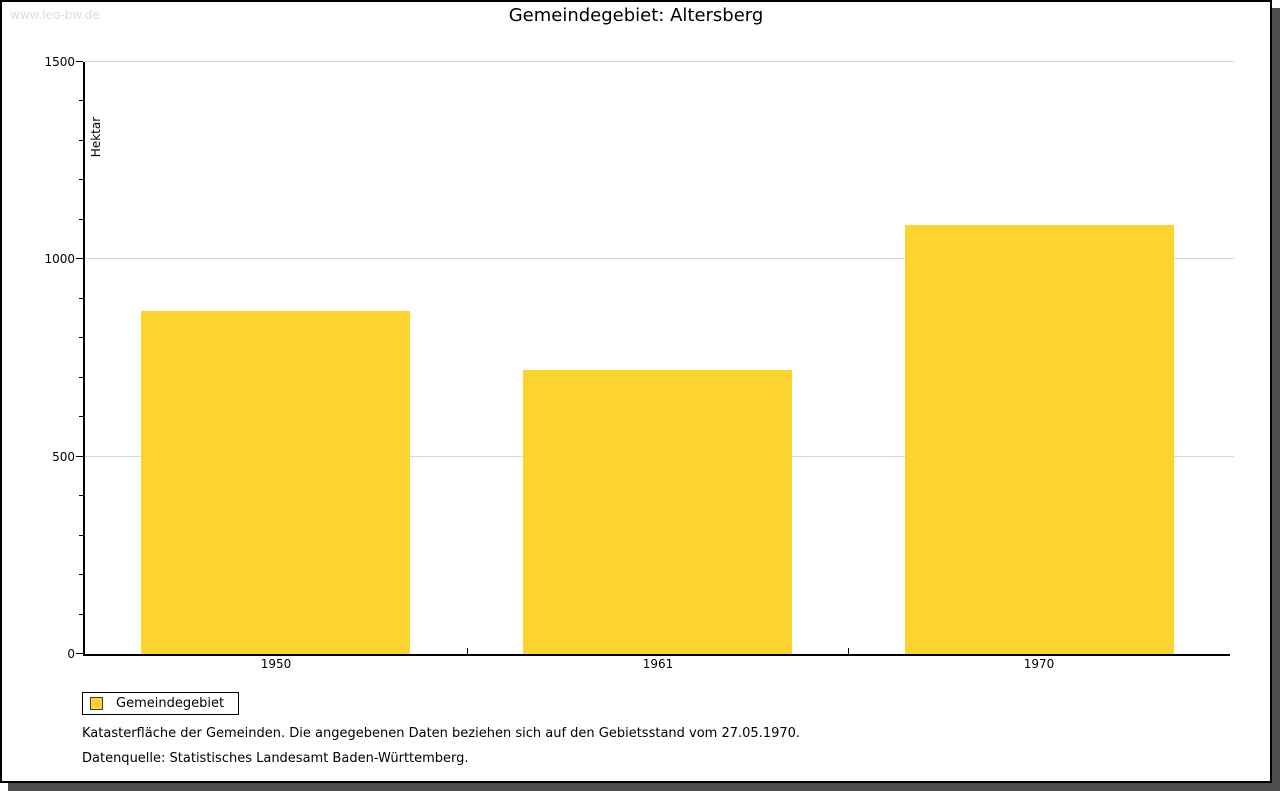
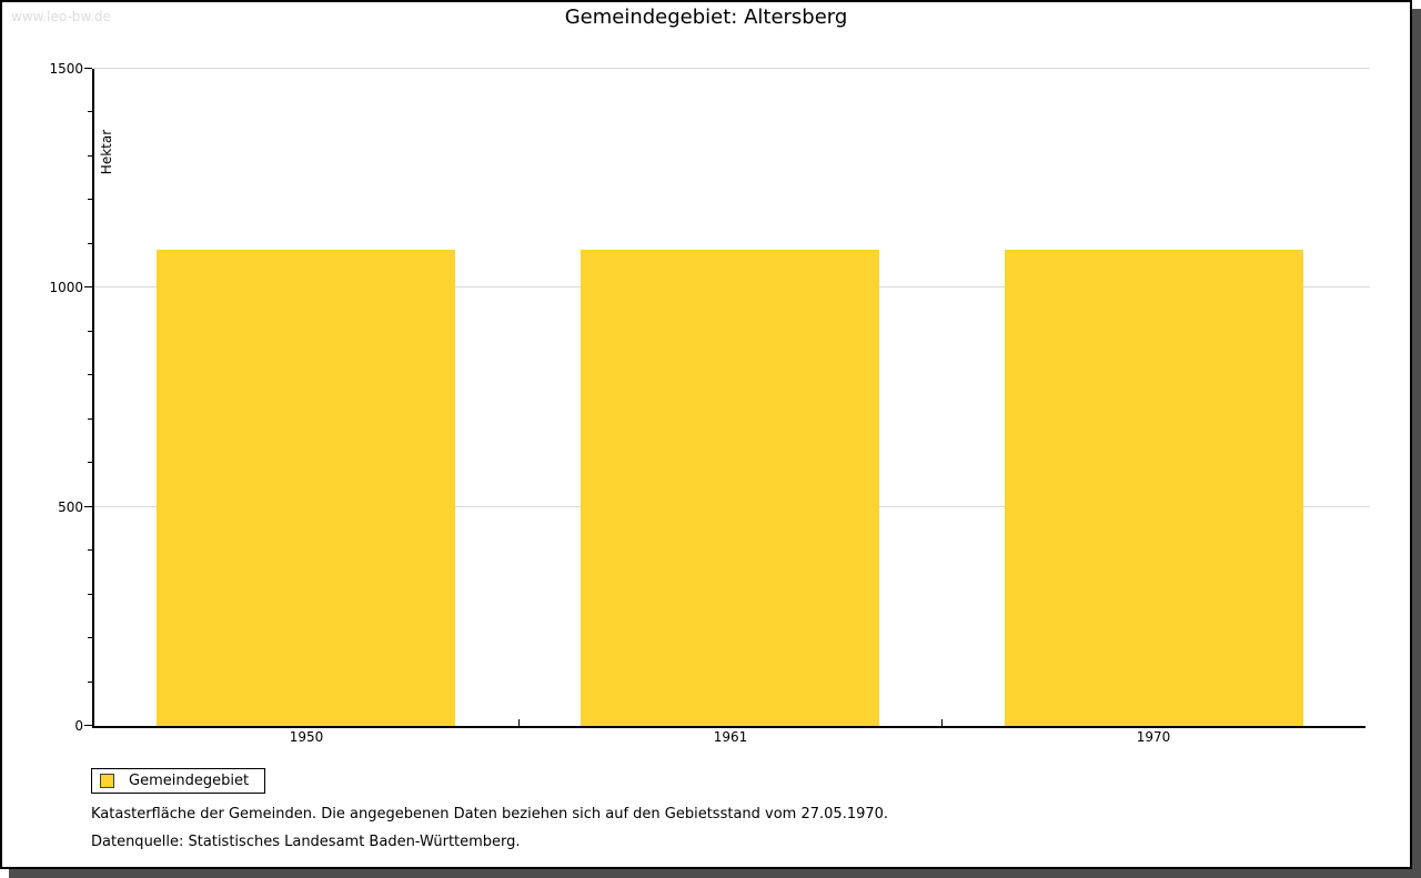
1950: 870 -> 1090
1961: 720 -> 1090
